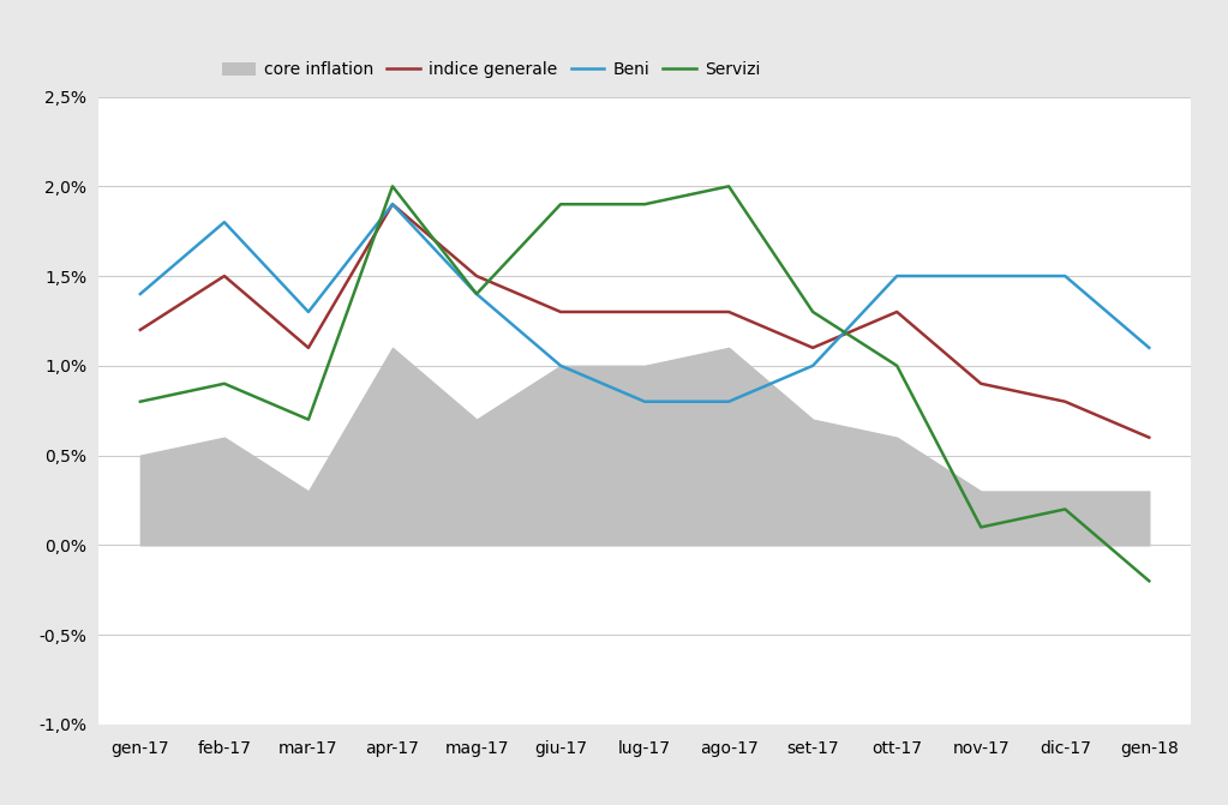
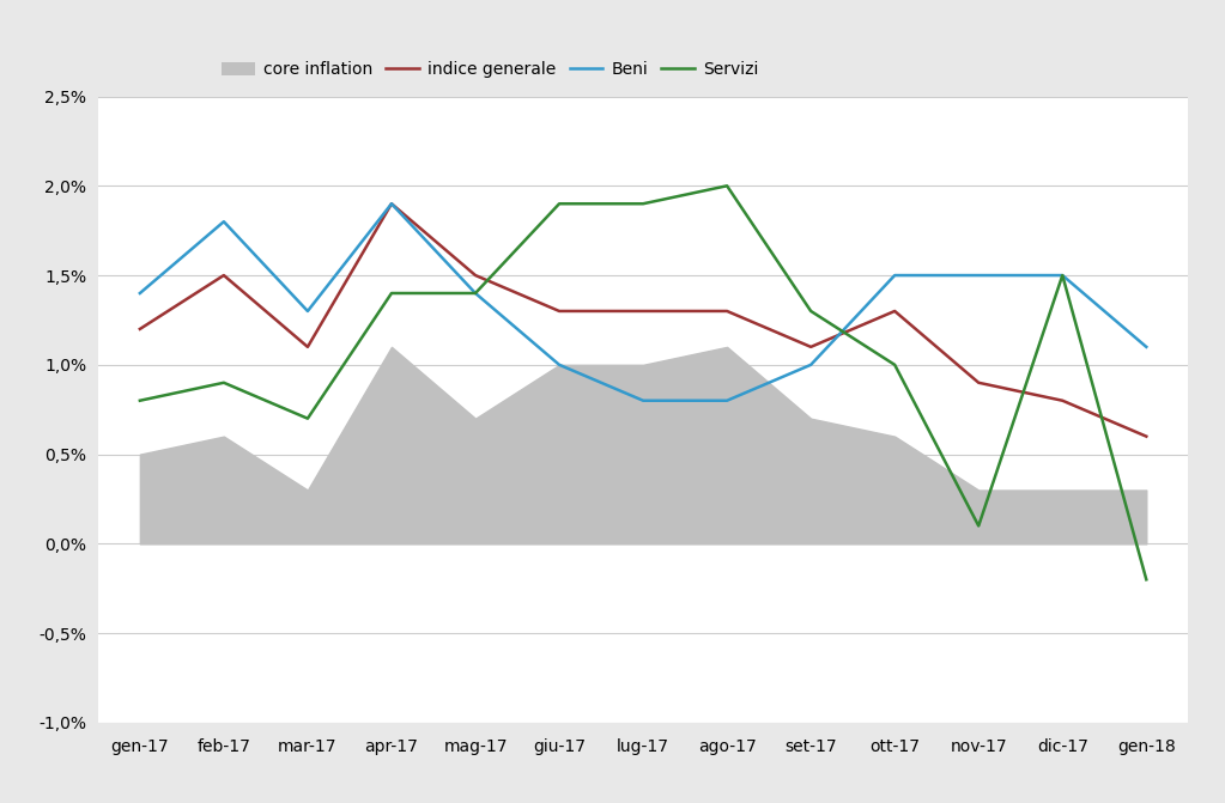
Servizi/apr-17: 2,0% -> 1,4%
Servizi/dic-17: 0,2% -> 1,5%
